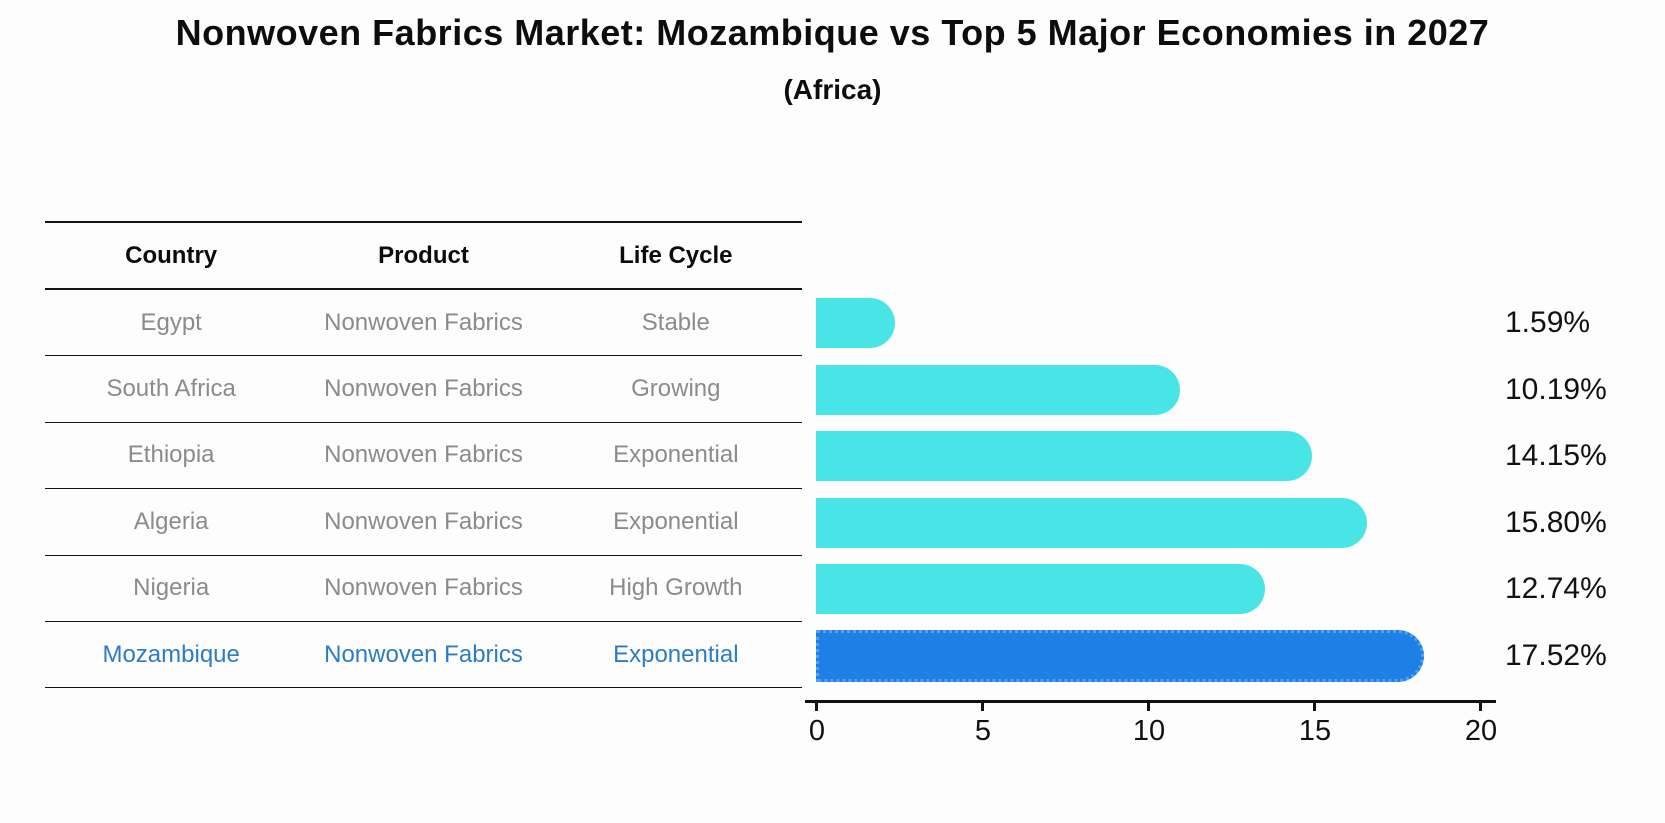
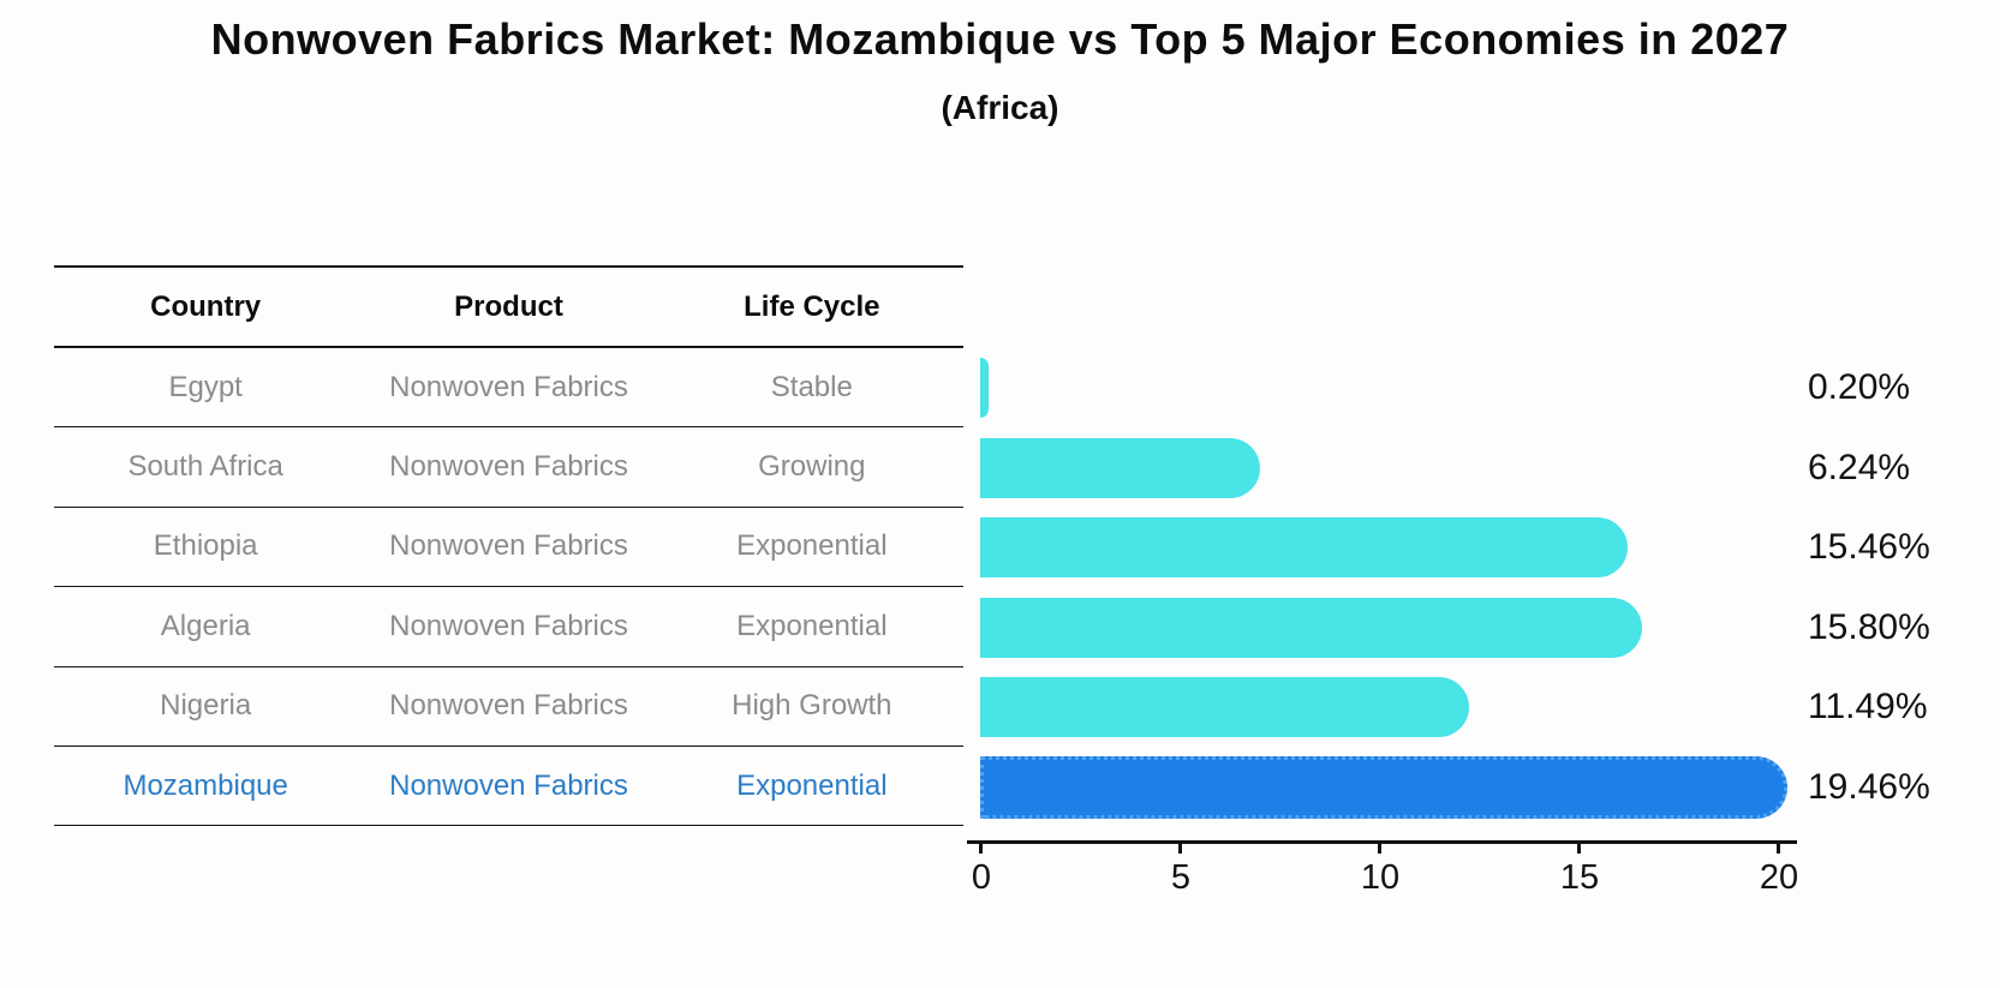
Egypt: 1.59% -> 0.20%
South Africa: 10.19% -> 6.24%
Ethiopia: 14.15% -> 15.46%
Nigeria: 12.74% -> 11.49%
Mozambique: 17.52% -> 19.46%
